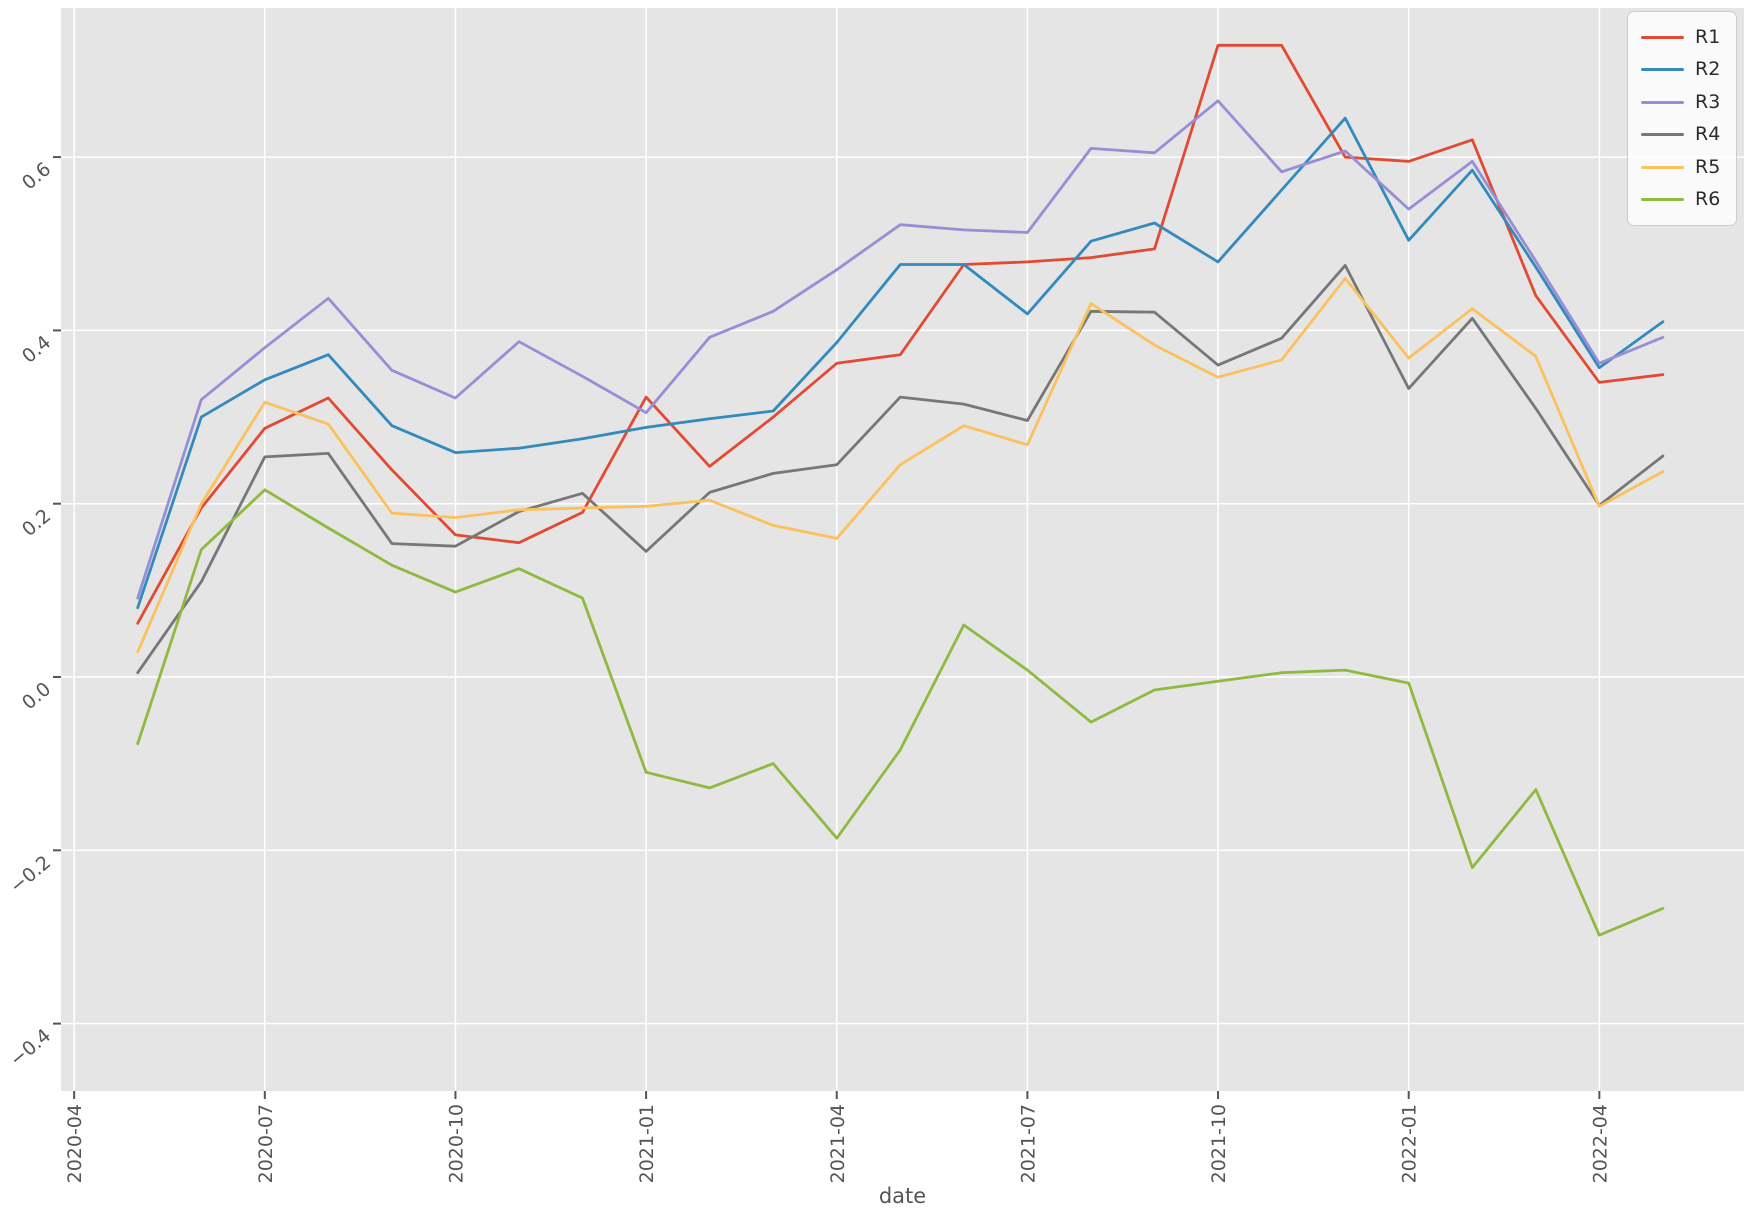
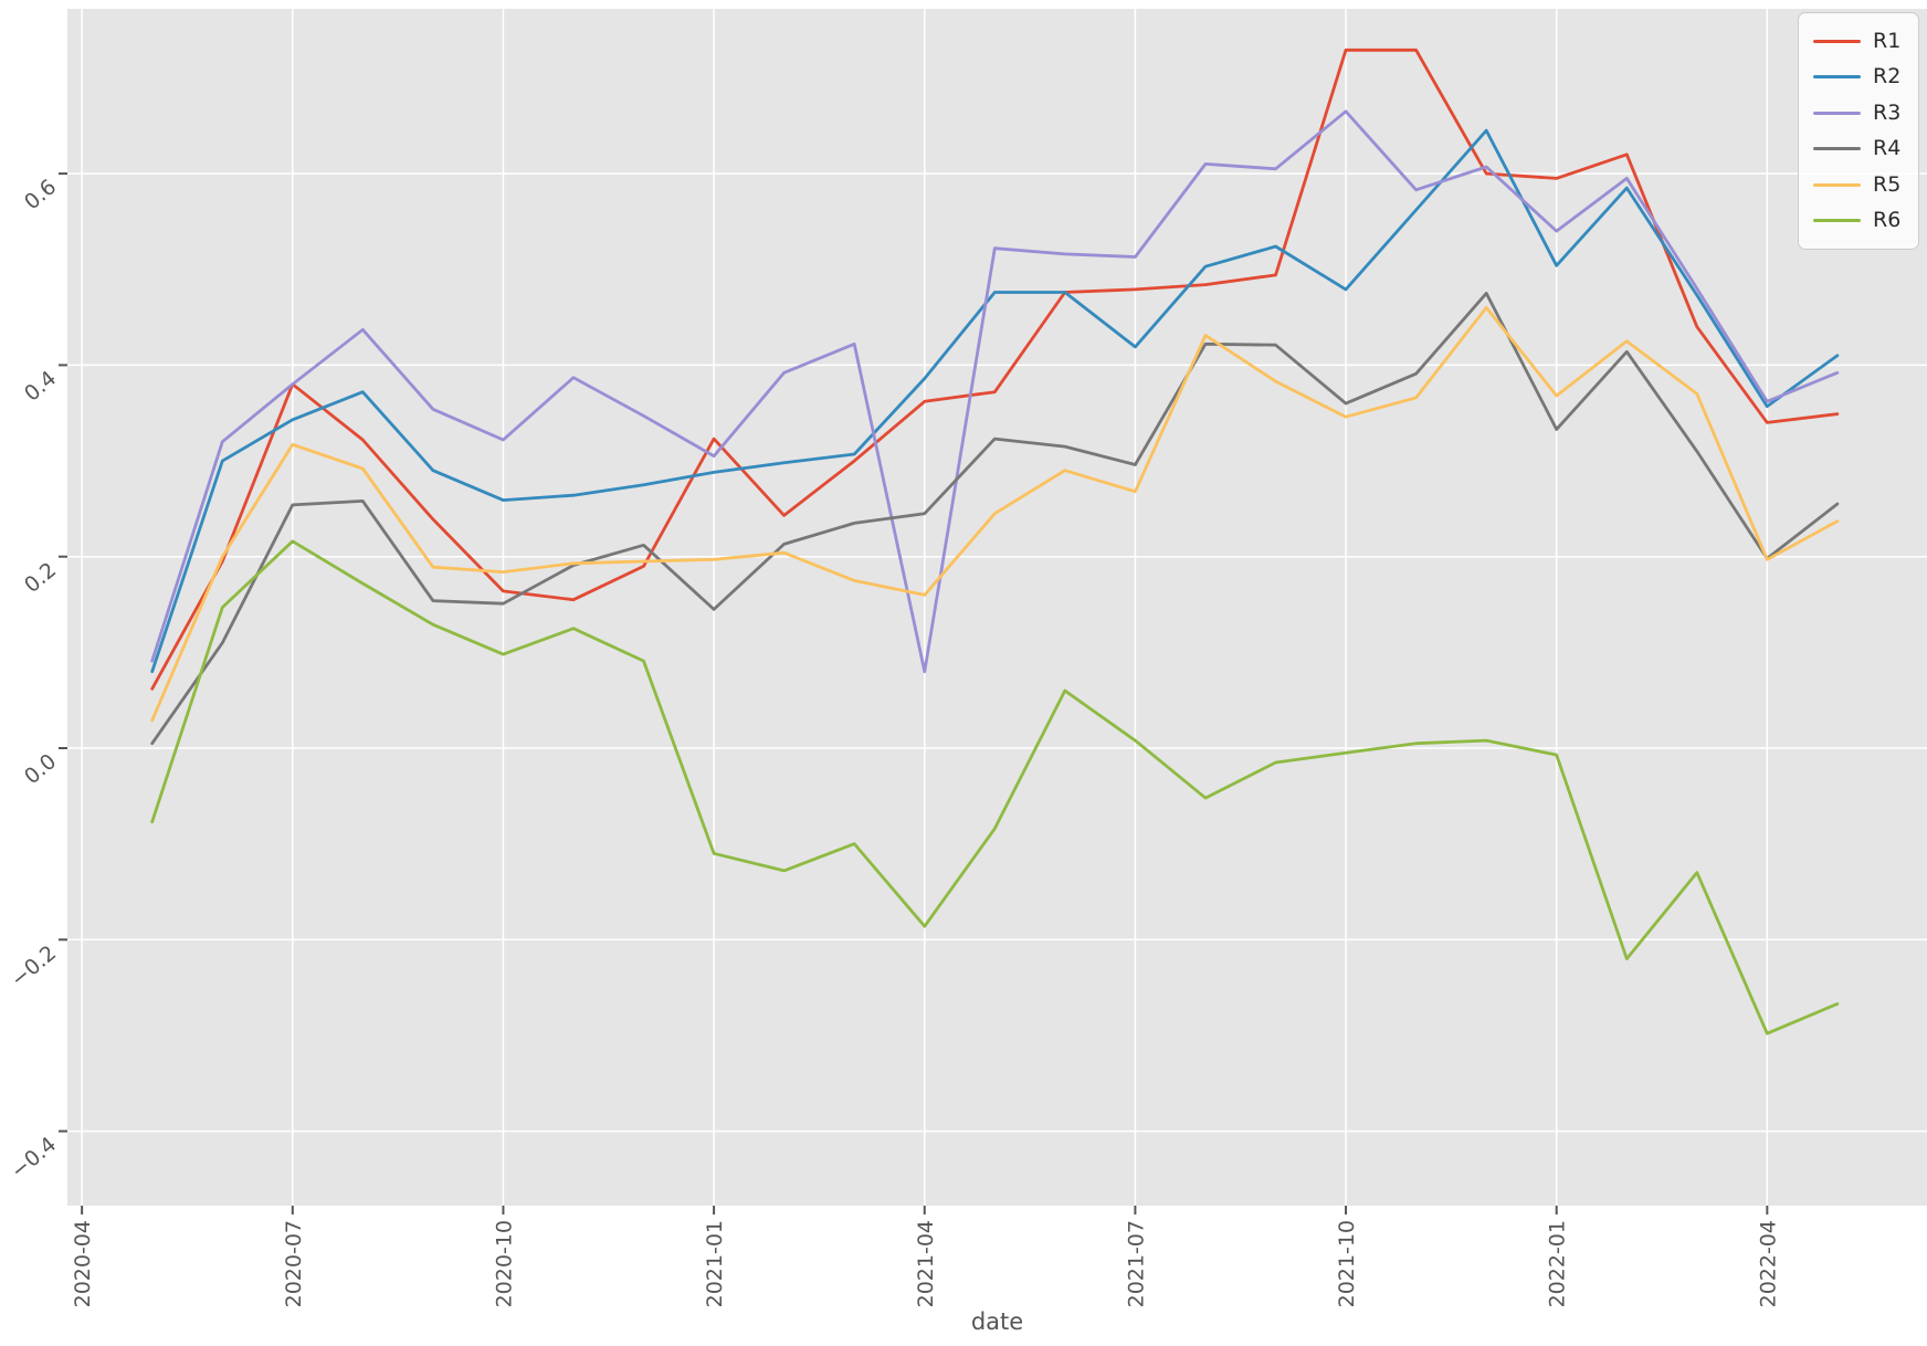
R1/2020-07: 0.29 -> 0.38
R3/2021-04: 0.47 -> 0.08
